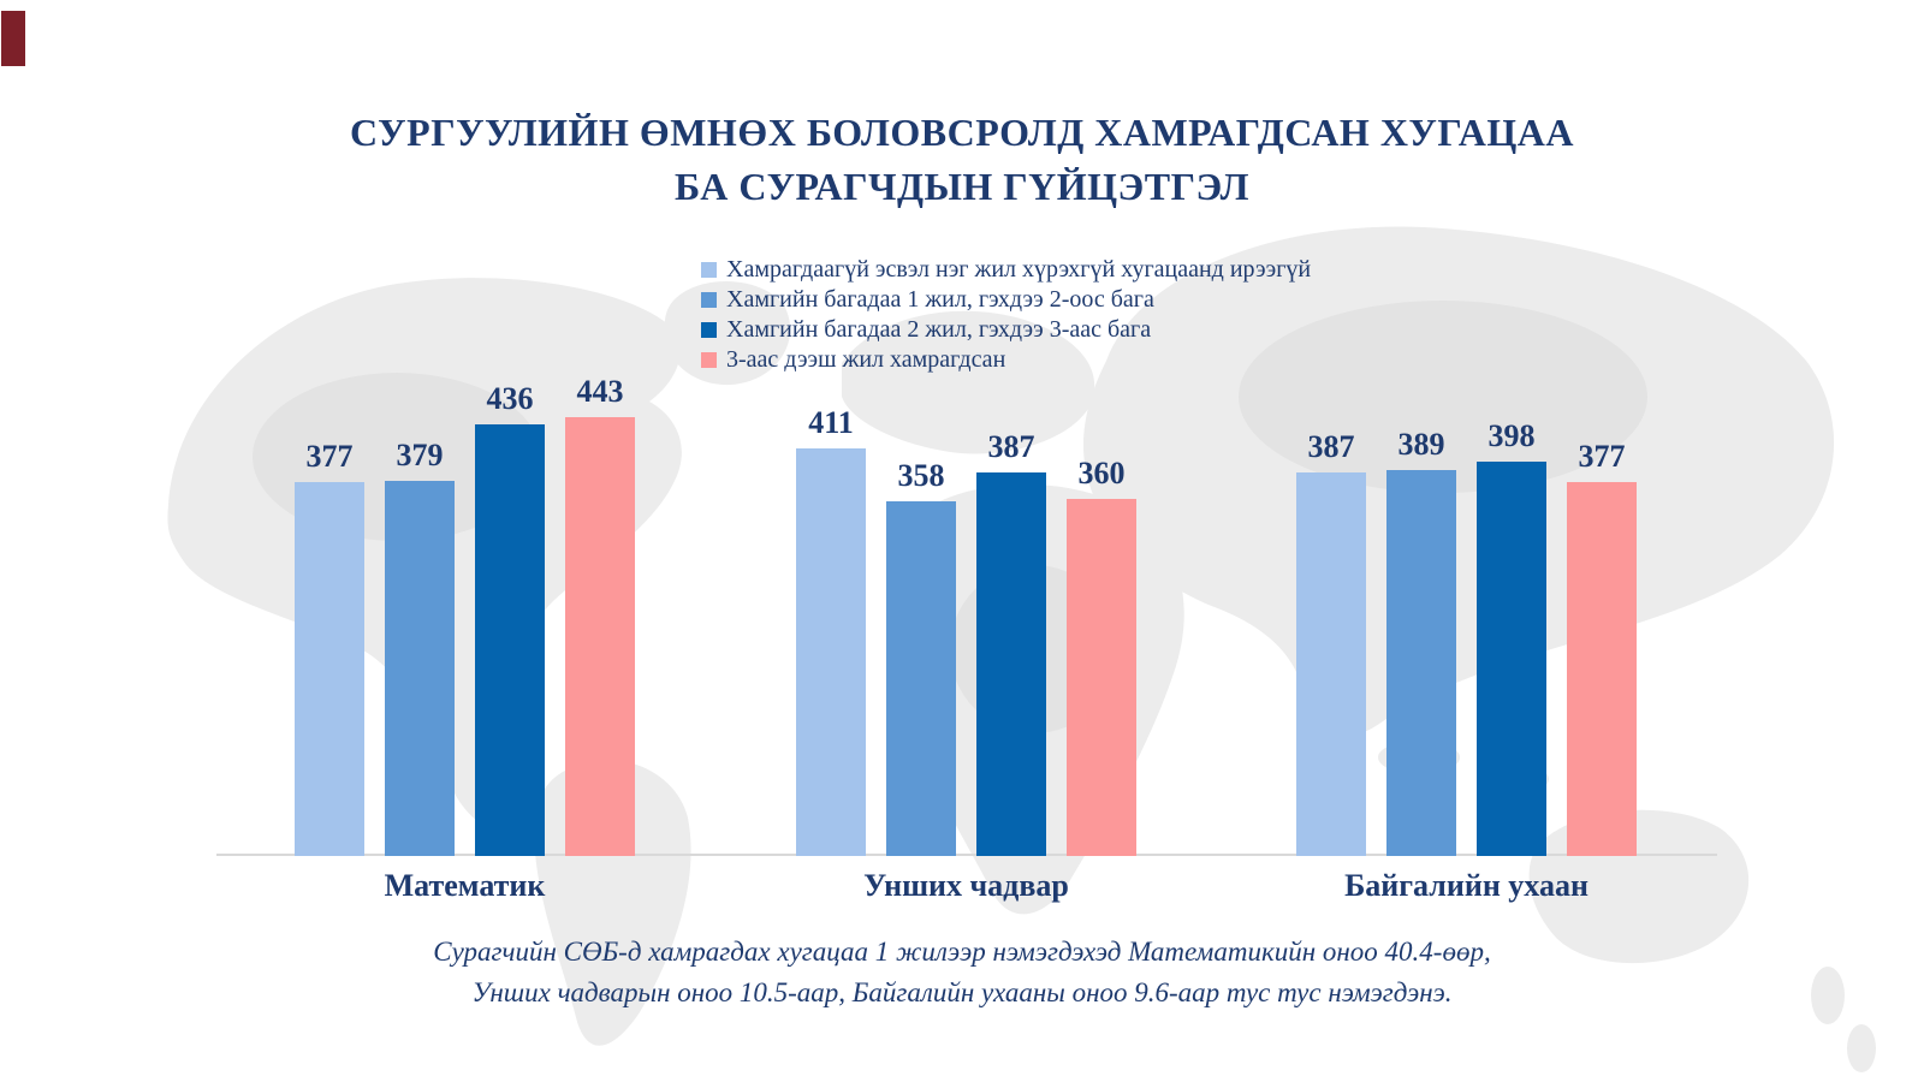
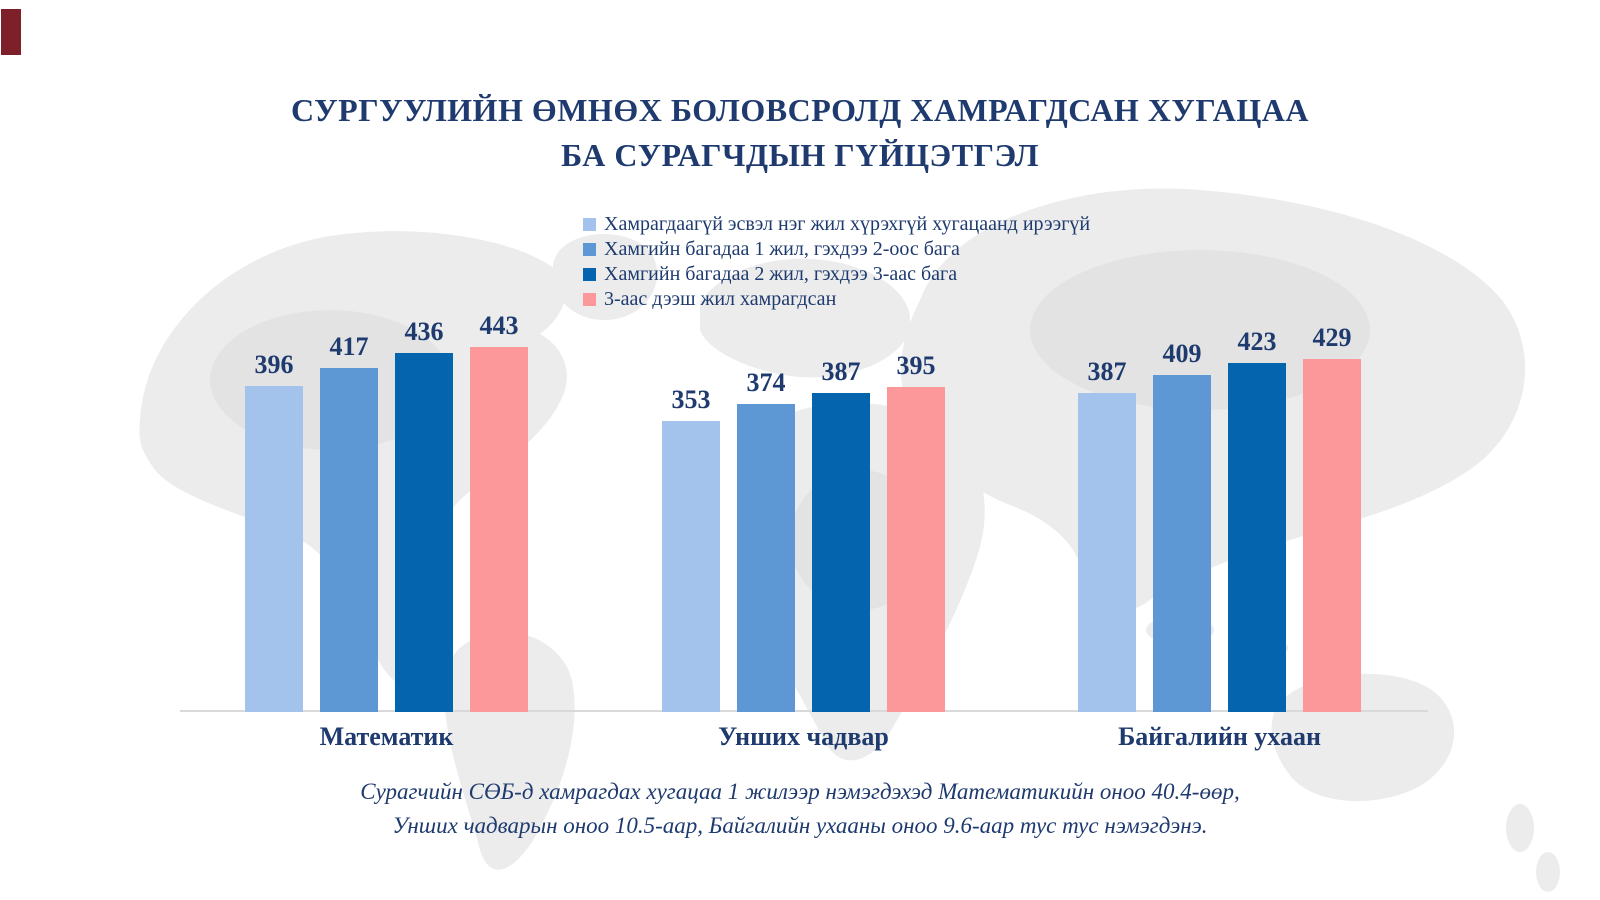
Хамрагдаагүй эсвэл нэг жил хүрэхгүй хугацаанд ирээгүй/Математик: 377 -> 396
Хамгийн багадаа 1 жил, гэхдээ 2-оос бага/Математик: 379 -> 417
Хамрагдаагүй эсвэл нэг жил хүрэхгүй хугацаанд ирээгүй/Унших чадвар: 411 -> 353
Хамгийн багадаа 1 жил, гэхдээ 2-оос бага/Унших чадвар: 358 -> 374
3-аас дээш жил хамрагдсан/Унших чадвар: 360 -> 395
Хамгийн багадаа 1 жил, гэхдээ 2-оос бага/Байгалийн ухаан: 389 -> 409
Хамгийн багадаа 2 жил, гэхдээ 3-аас бага/Байгалийн ухаан: 398 -> 423
3-аас дээш жил хамрагдсан/Байгалийн ухаан: 377 -> 429
